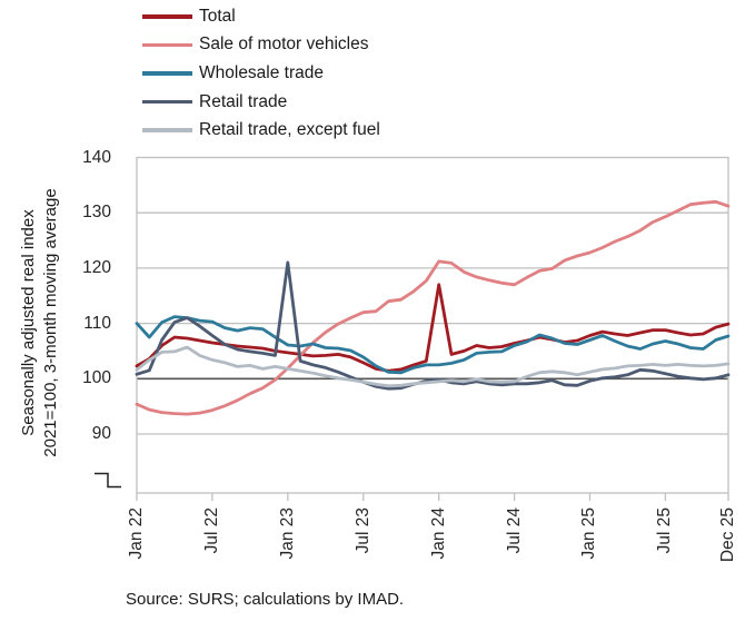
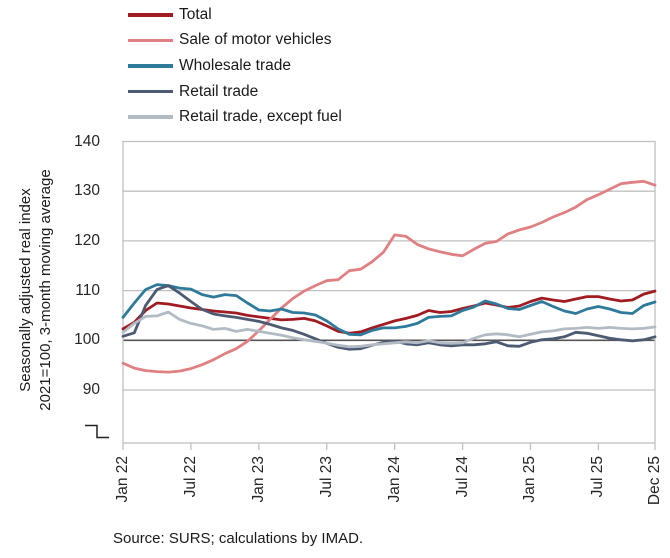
Wholesale trade/Jan 22: 110 -> 105
Retail trade/Jan 23: 121 -> 104
Total/Jan 24: 117 -> 104
